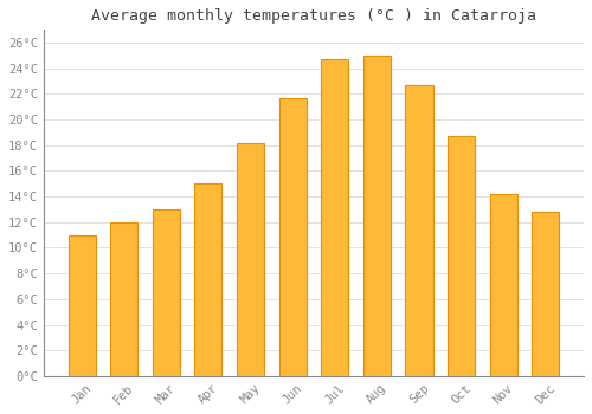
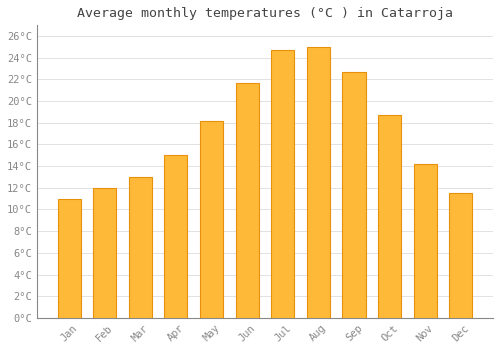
Dec: 12.8°C -> 11.5°C
